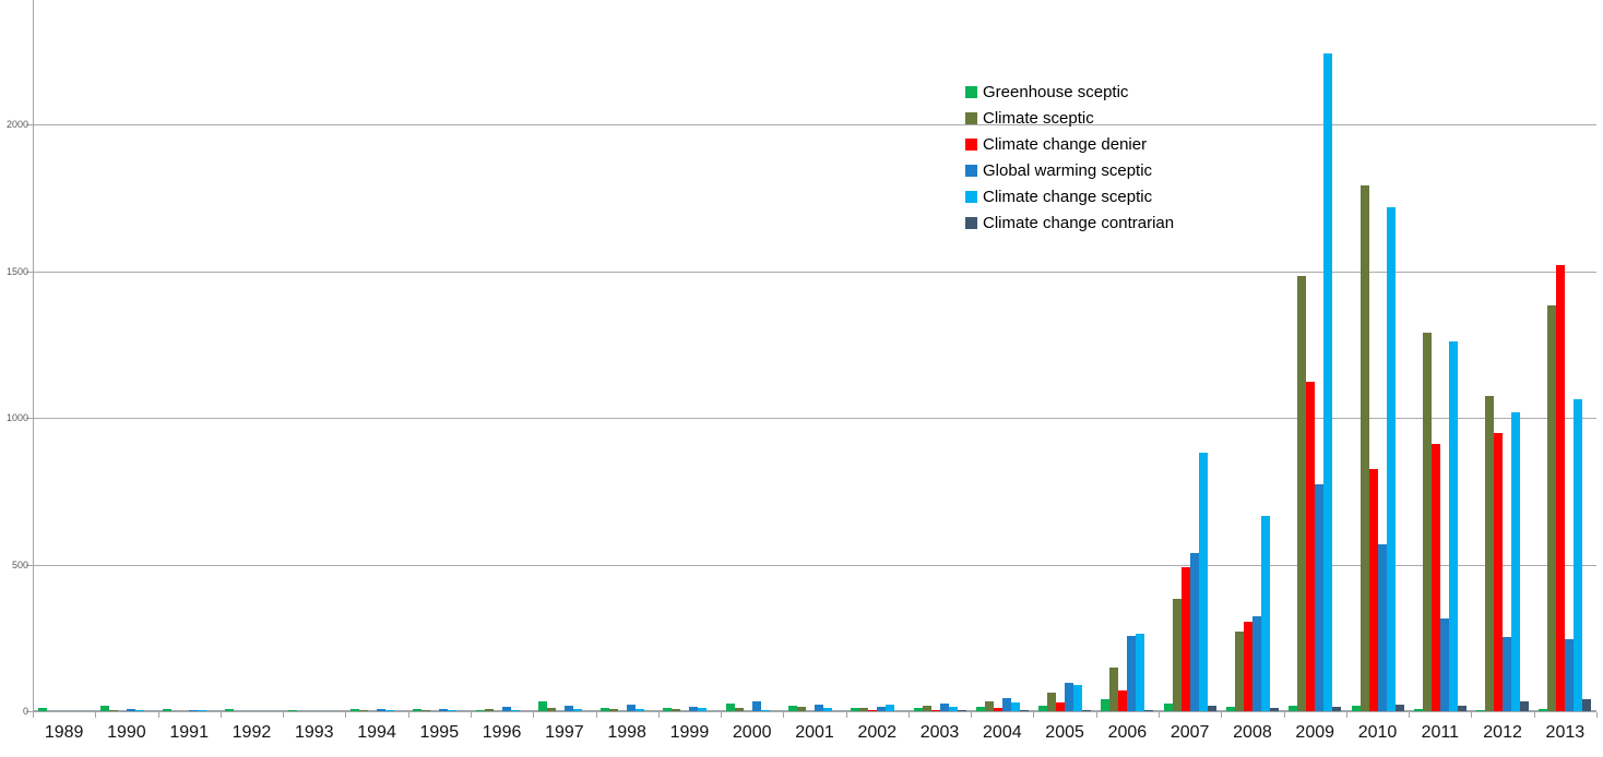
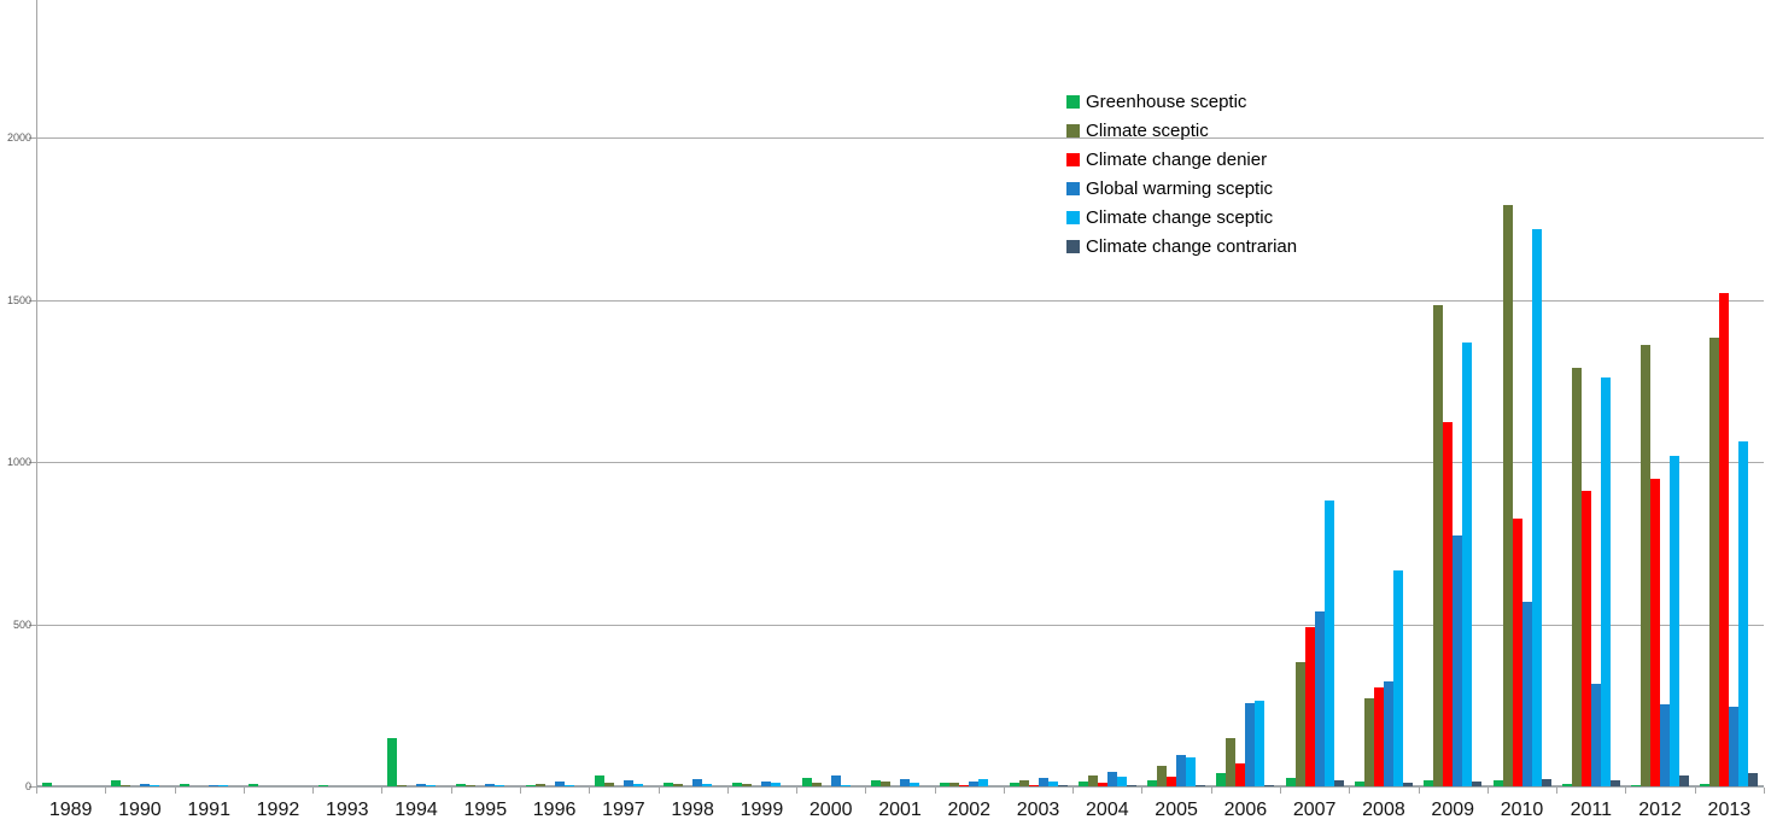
Greenhouse sceptic/1994: 10 -> 150
Climate change sceptic/2009: 2240 -> 1370
Climate sceptic/2012: 1080 -> 1360
